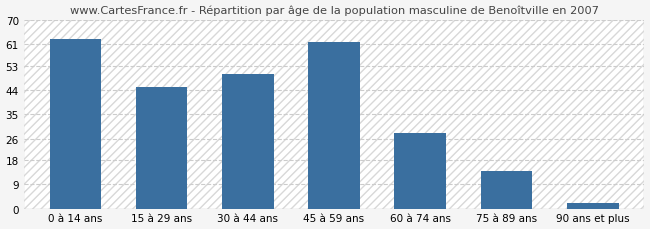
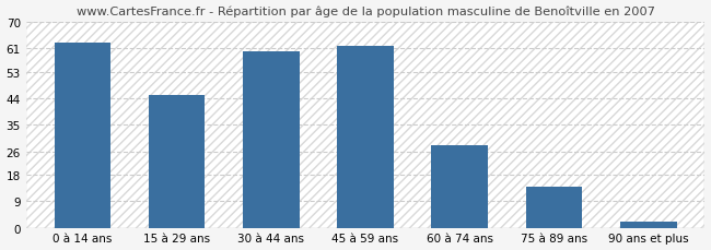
30 à 44 ans: 50 -> 60
